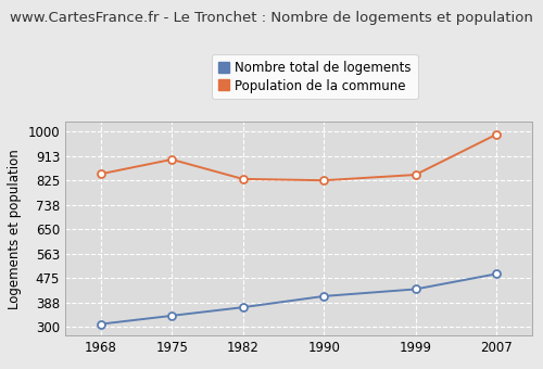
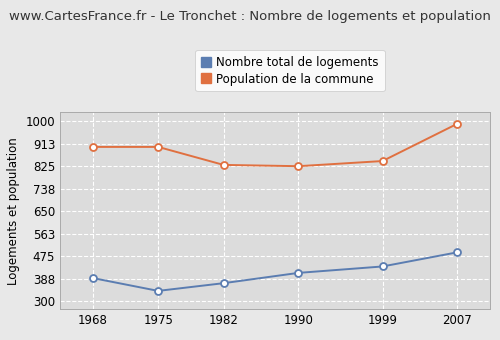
Nombre total de logements/1968: 310 -> 390
Population de la commune/1968: 848 -> 900
